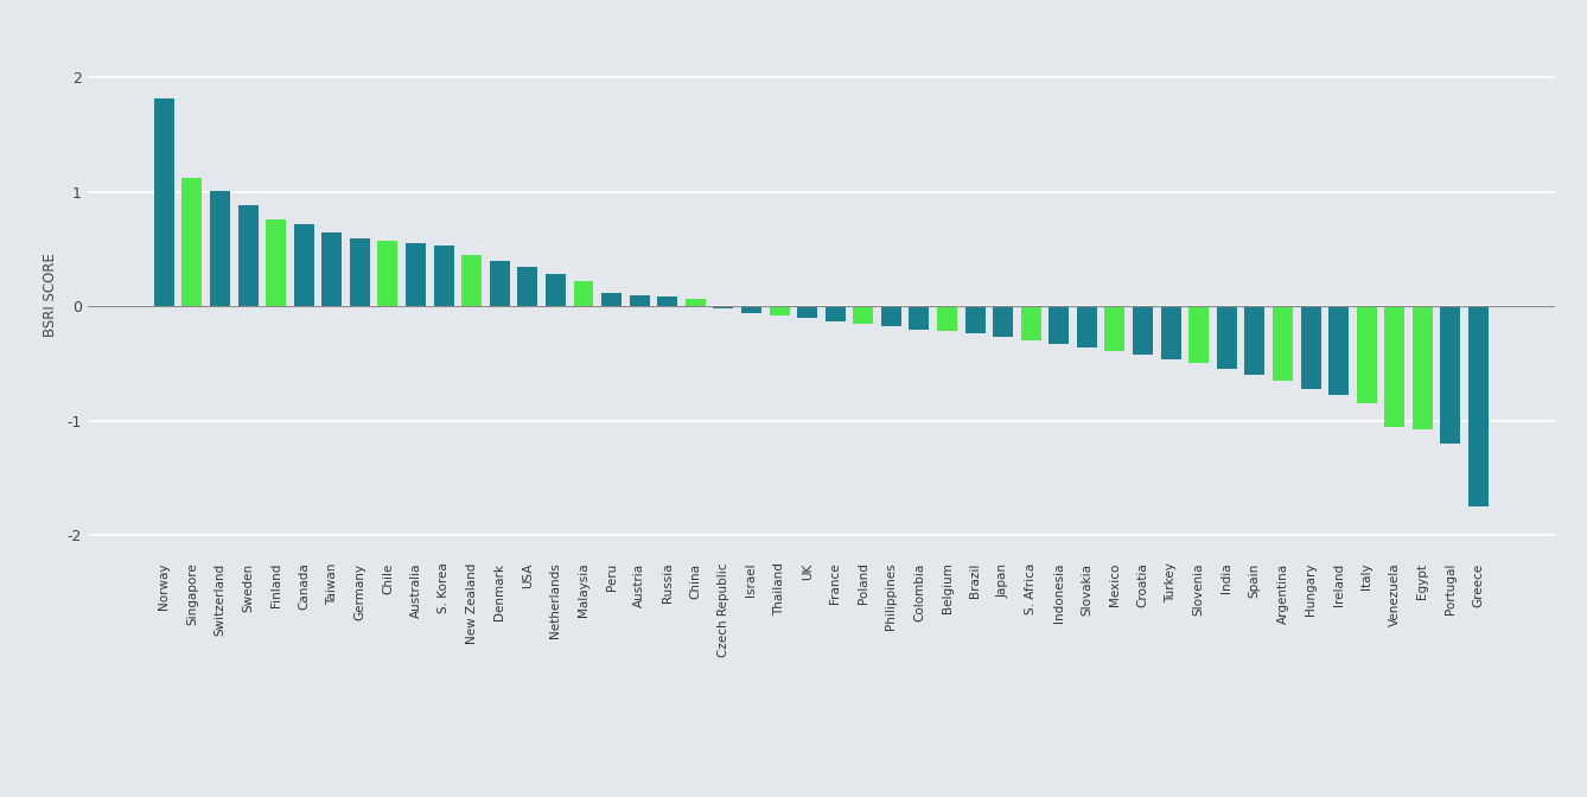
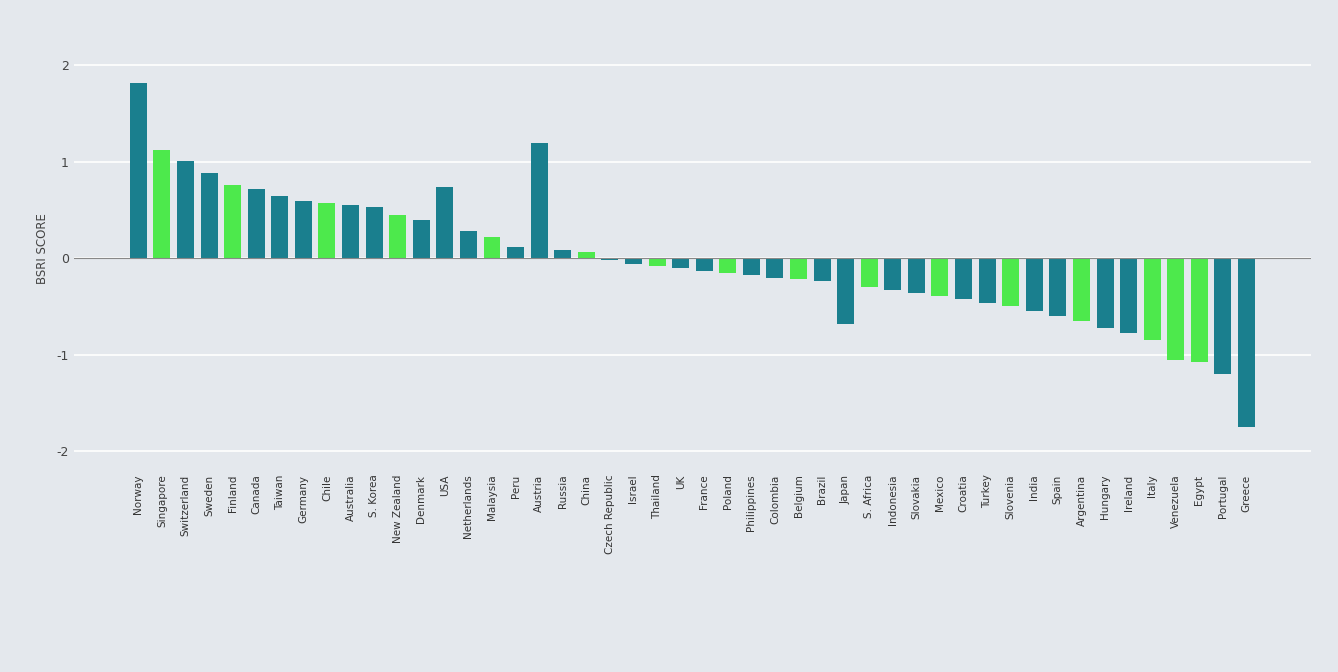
USA: 0.35 -> 0.74
Austria: 0.10 -> 1.20
Japan: -0.27 -> -0.68
